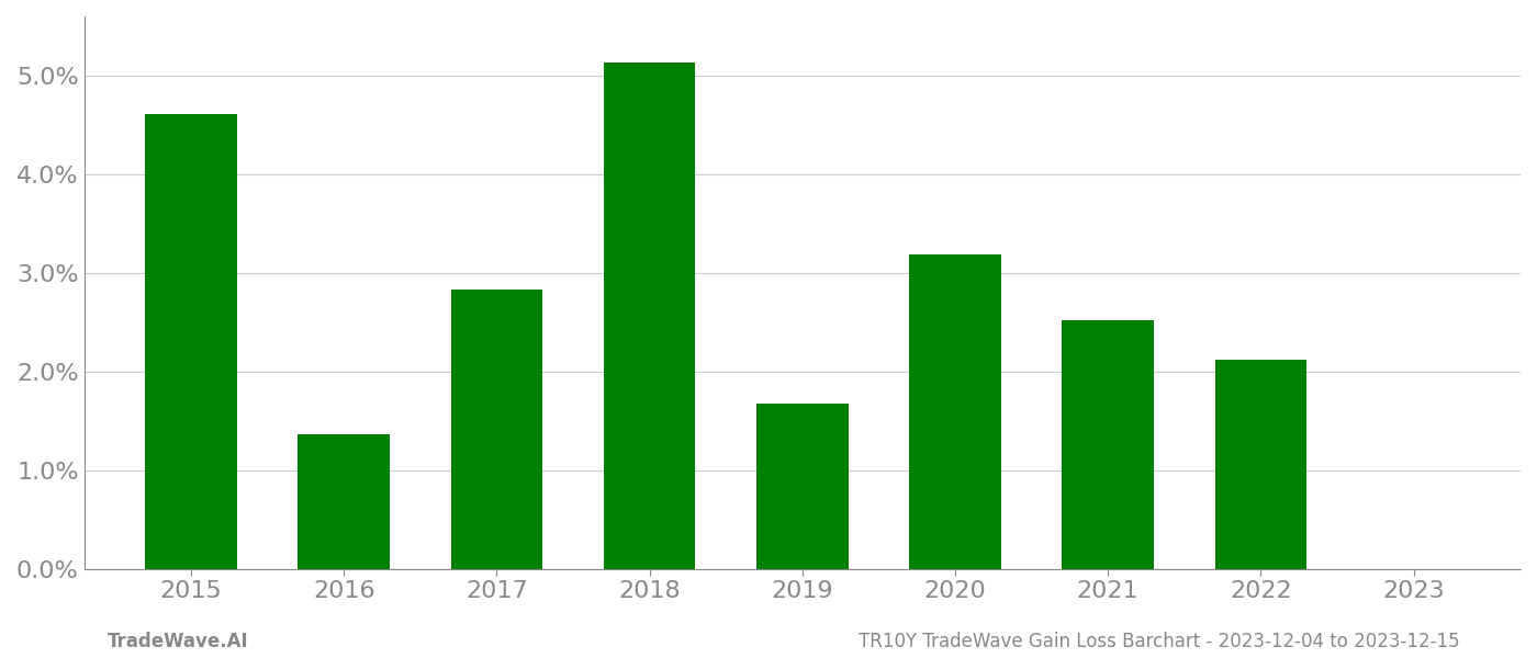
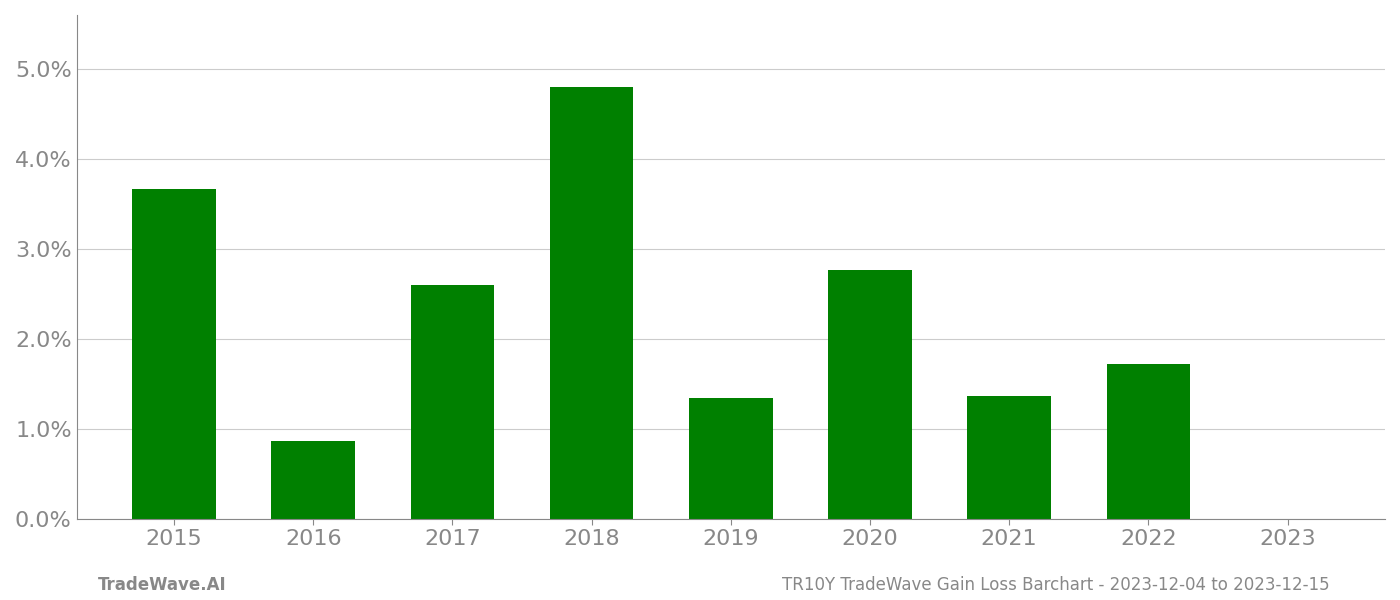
2015: 4.61% -> 3.66%
2016: 1.36% -> 0.86%
2017: 2.83% -> 2.60%
2018: 5.13% -> 4.80%
2019: 1.68% -> 1.34%
2020: 3.19% -> 2.76%
2021: 2.52% -> 1.36%
2022: 2.12% -> 1.72%
